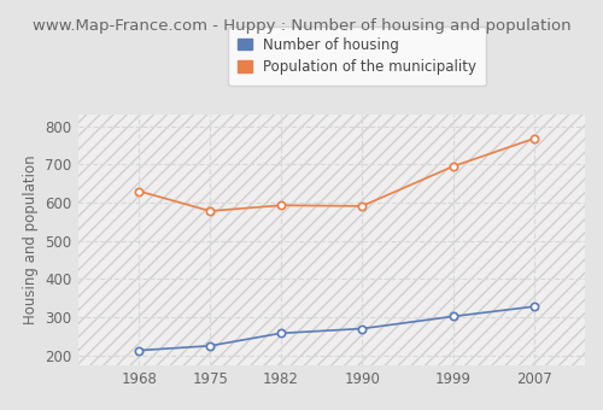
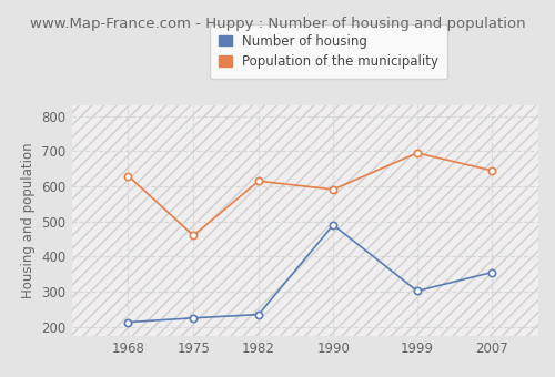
Population of the municipality/1975: 578 -> 460
Number of housing/1982: 258 -> 235
Population of the municipality/1982: 593 -> 615
Number of housing/1990: 270 -> 490
Number of housing/2007: 328 -> 355
Population of the municipality/2007: 768 -> 645
